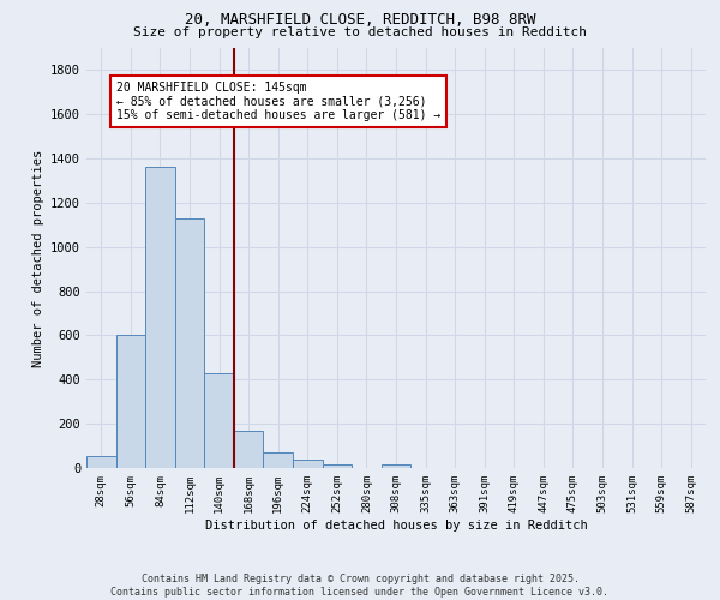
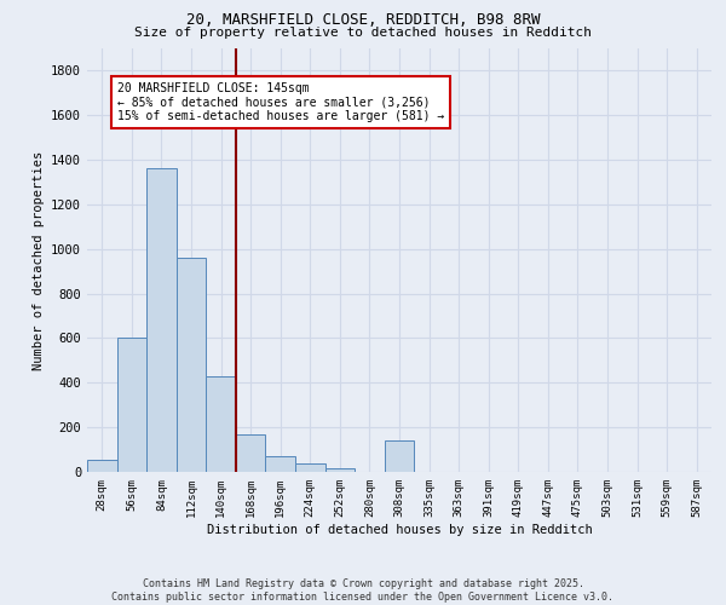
112sqm: 1130 -> 960
308sqm: 20 -> 140
